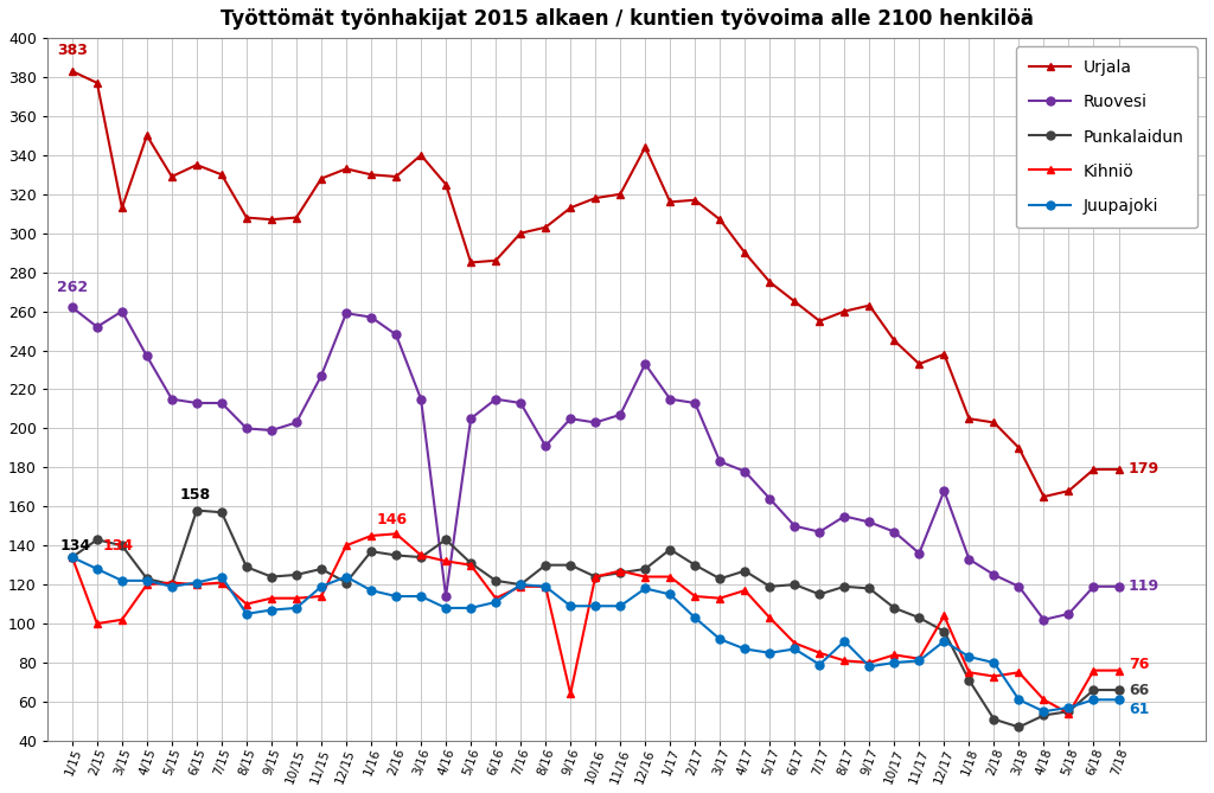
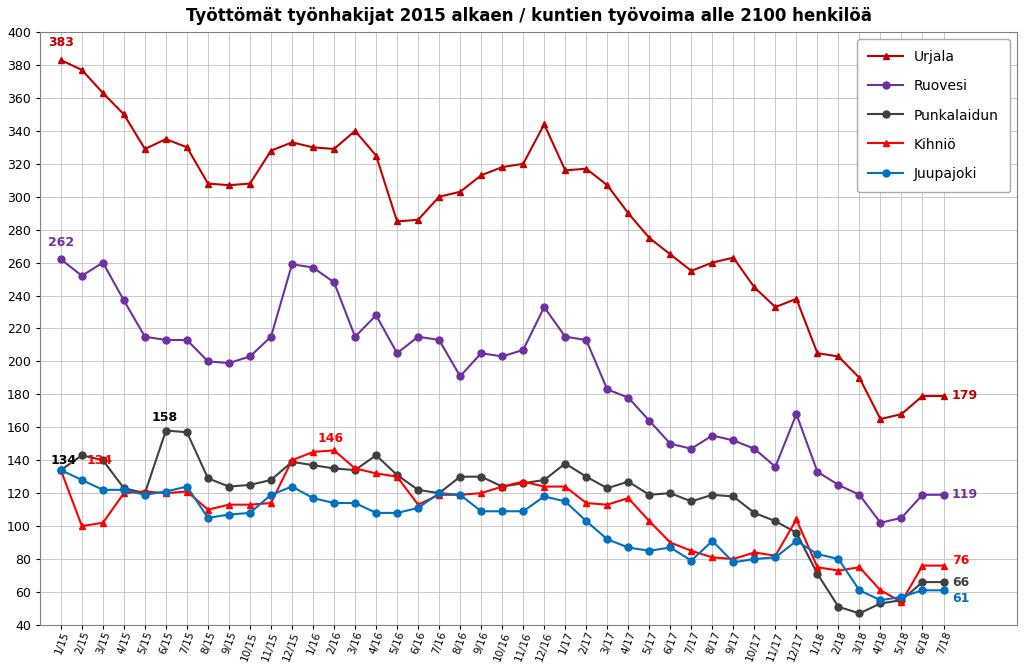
Urjala/3/15: 313 -> 363
Ruovesi/11/15: 227 -> 215
Punkalaidun/12/15: 121 -> 139
Ruovesi/4/16: 114 -> 228
Kihniö/9/16: 64 -> 120
